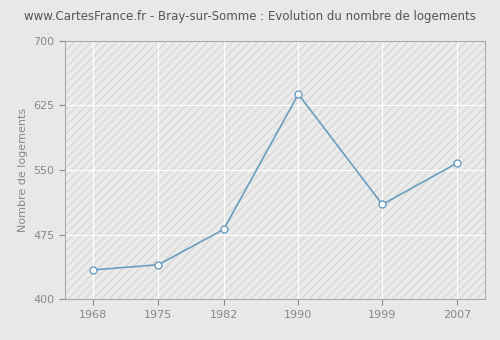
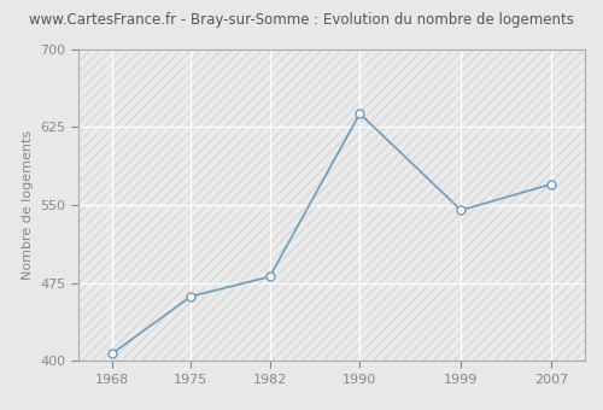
1968: 434 -> 407
1975: 440 -> 462
1999: 510 -> 545
2007: 558 -> 570
